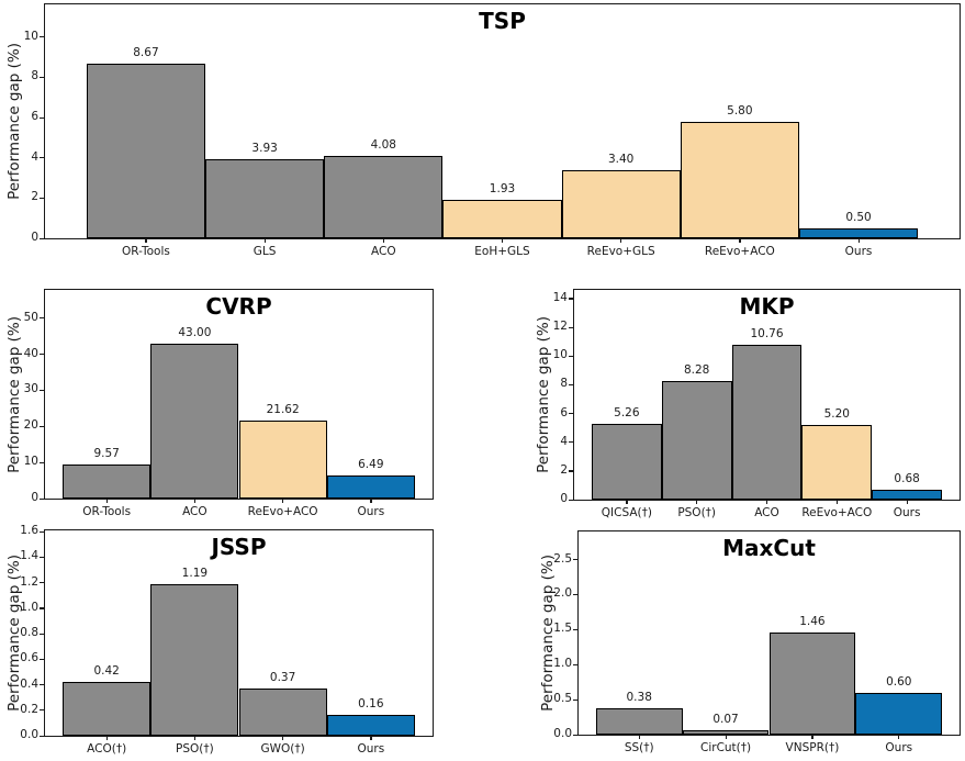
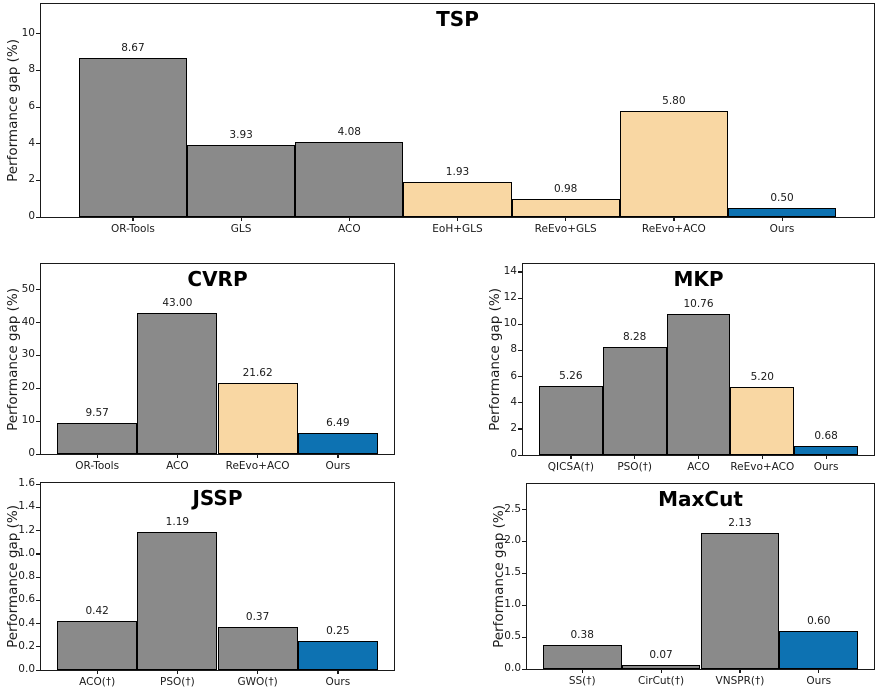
TSP/ReEvo+GLS: 3.40 -> 0.98
JSSP/Ours: 0.16 -> 0.25
MaxCut/VNSPR(†): 1.46 -> 2.13
